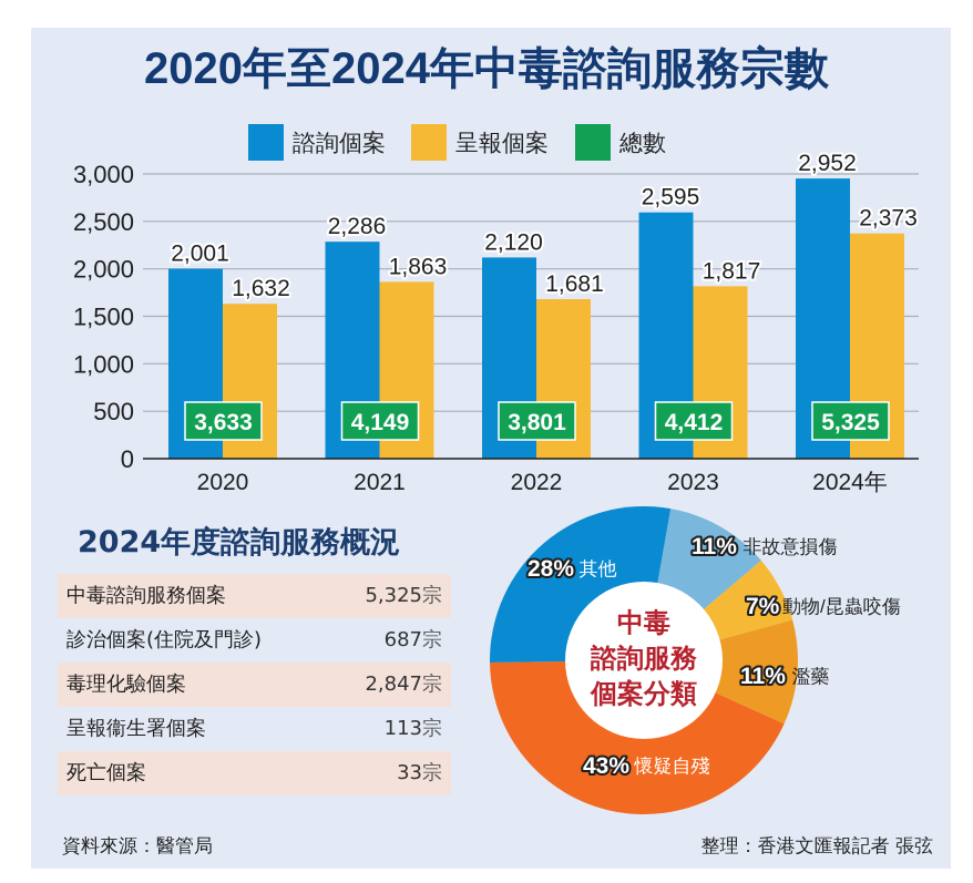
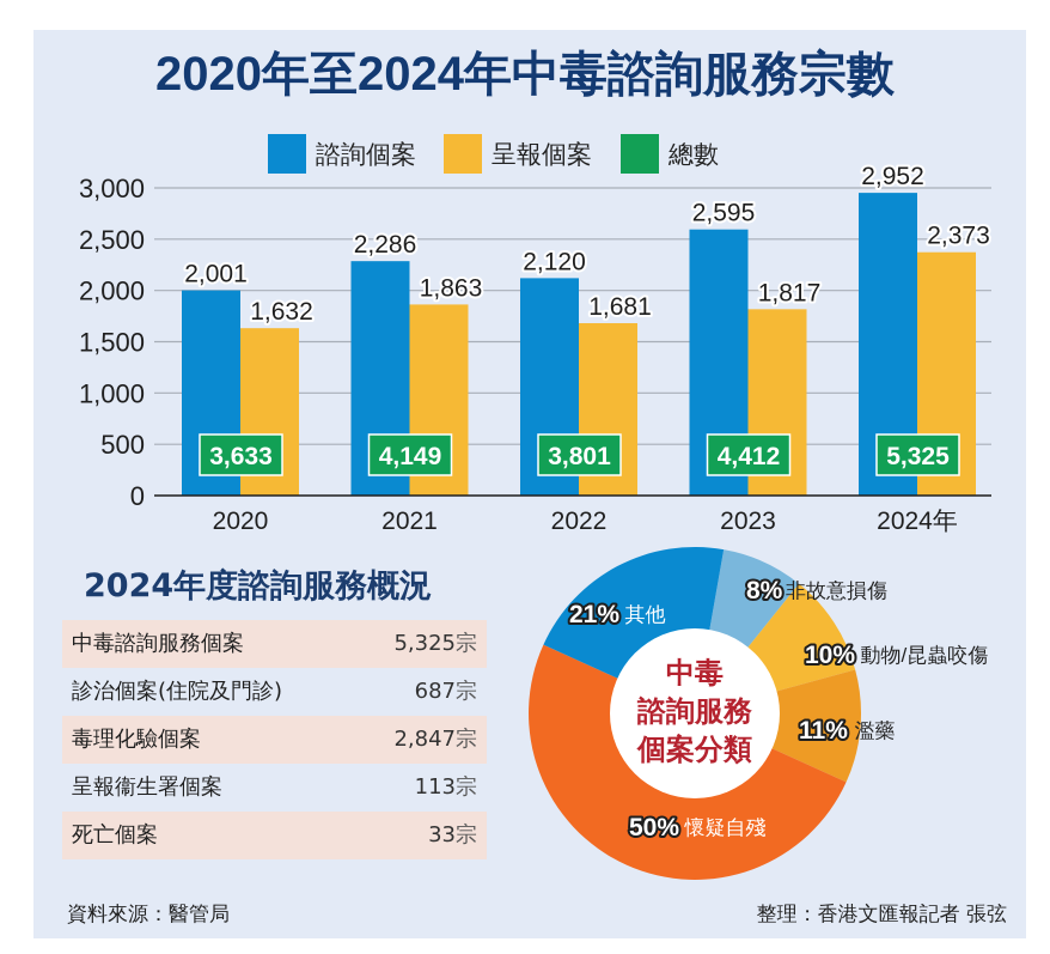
中毒諮詢服務個案分類/非故意損傷: 11% -> 8%
中毒諮詢服務個案分類/動物/昆蟲咬傷: 7% -> 10%
中毒諮詢服務個案分類/懷疑自殘: 43% -> 50%
中毒諮詢服務個案分類/其他: 28% -> 21%
